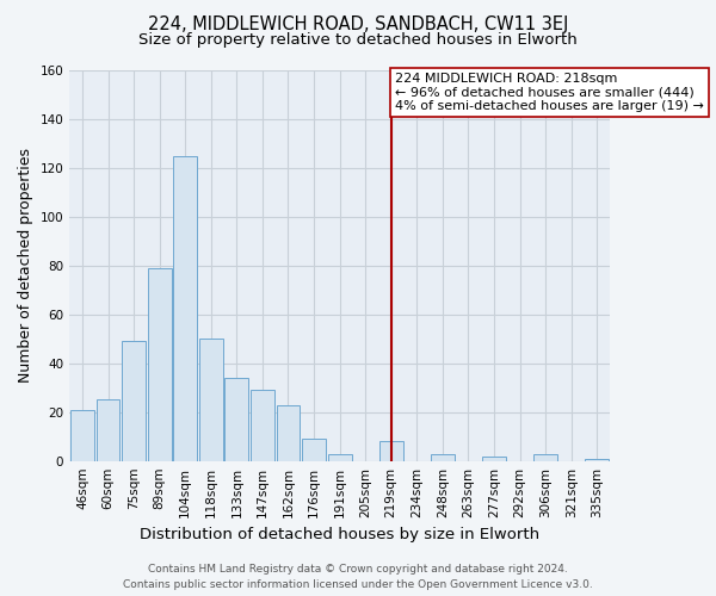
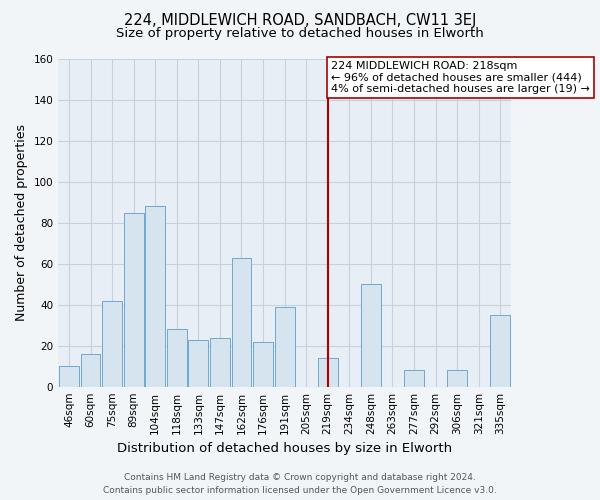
46sqm: 21 -> 10
60sqm: 25 -> 16
75sqm: 49 -> 42
89sqm: 79 -> 85
104sqm: 125 -> 88
118sqm: 50 -> 28
133sqm: 34 -> 23
147sqm: 29 -> 24
162sqm: 23 -> 63
176sqm: 9 -> 22
191sqm: 3 -> 39
219sqm: 8 -> 14
248sqm: 3 -> 50
277sqm: 2 -> 8
306sqm: 3 -> 8
335sqm: 1 -> 35
